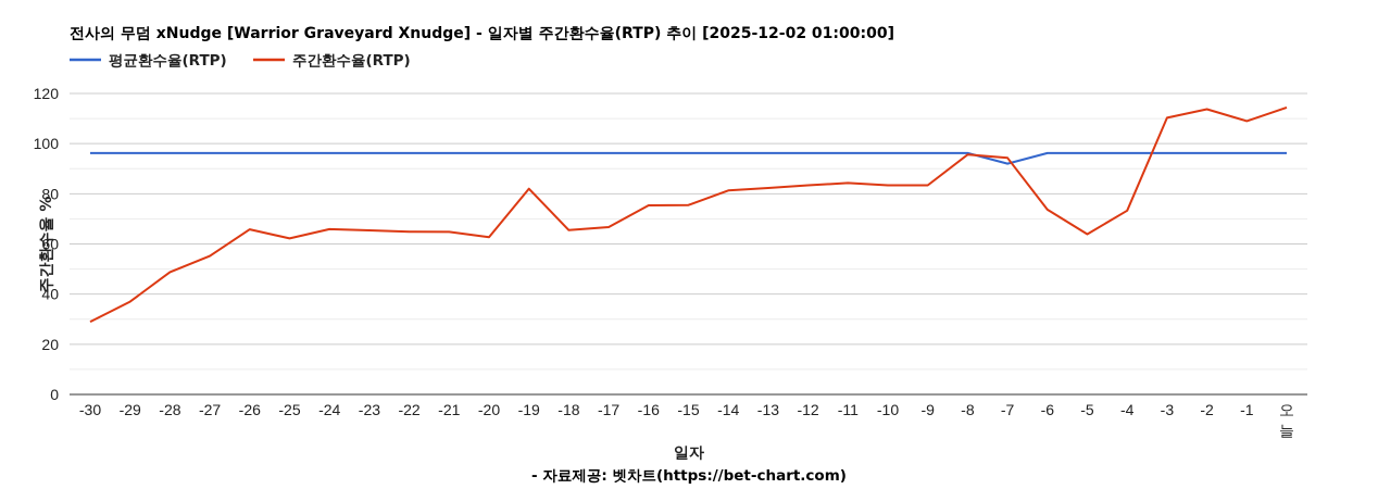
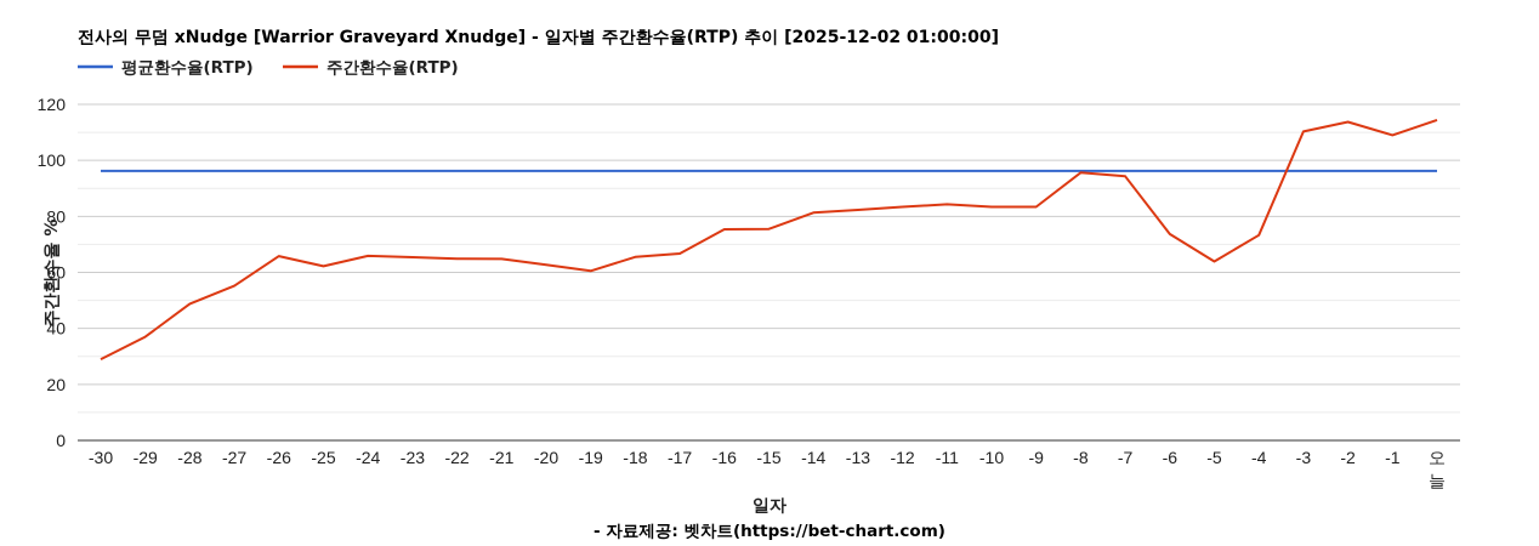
주간환수율(RTP)/-19: 82 -> 60
평균환수율(RTP)/-7: 92 -> 96
